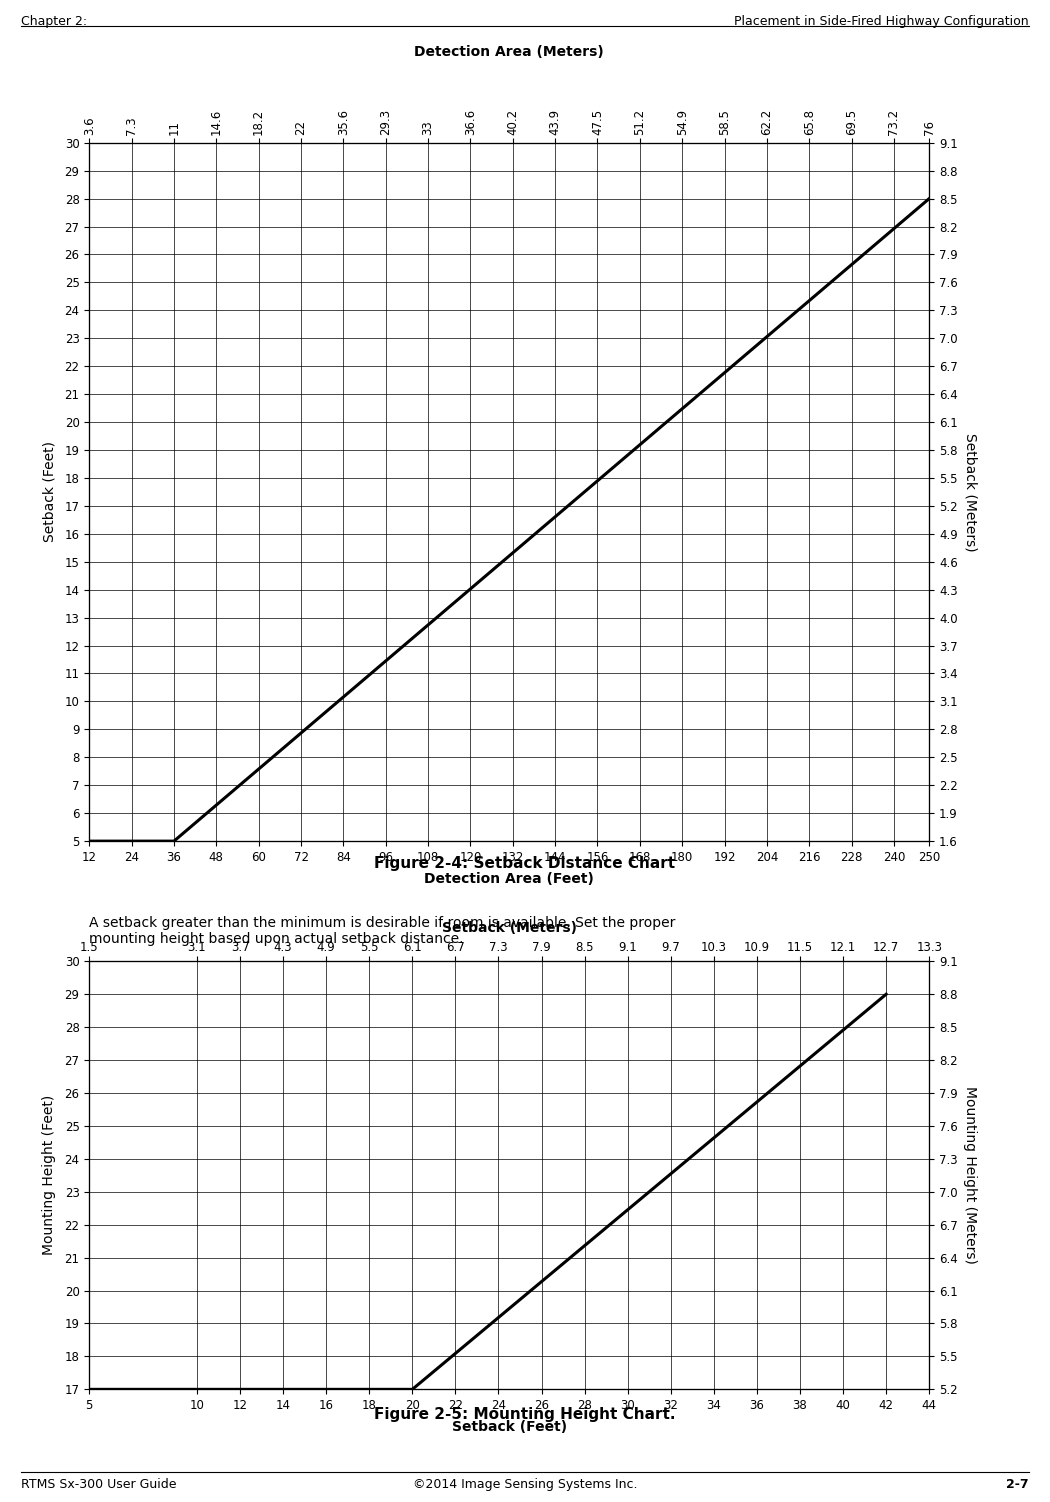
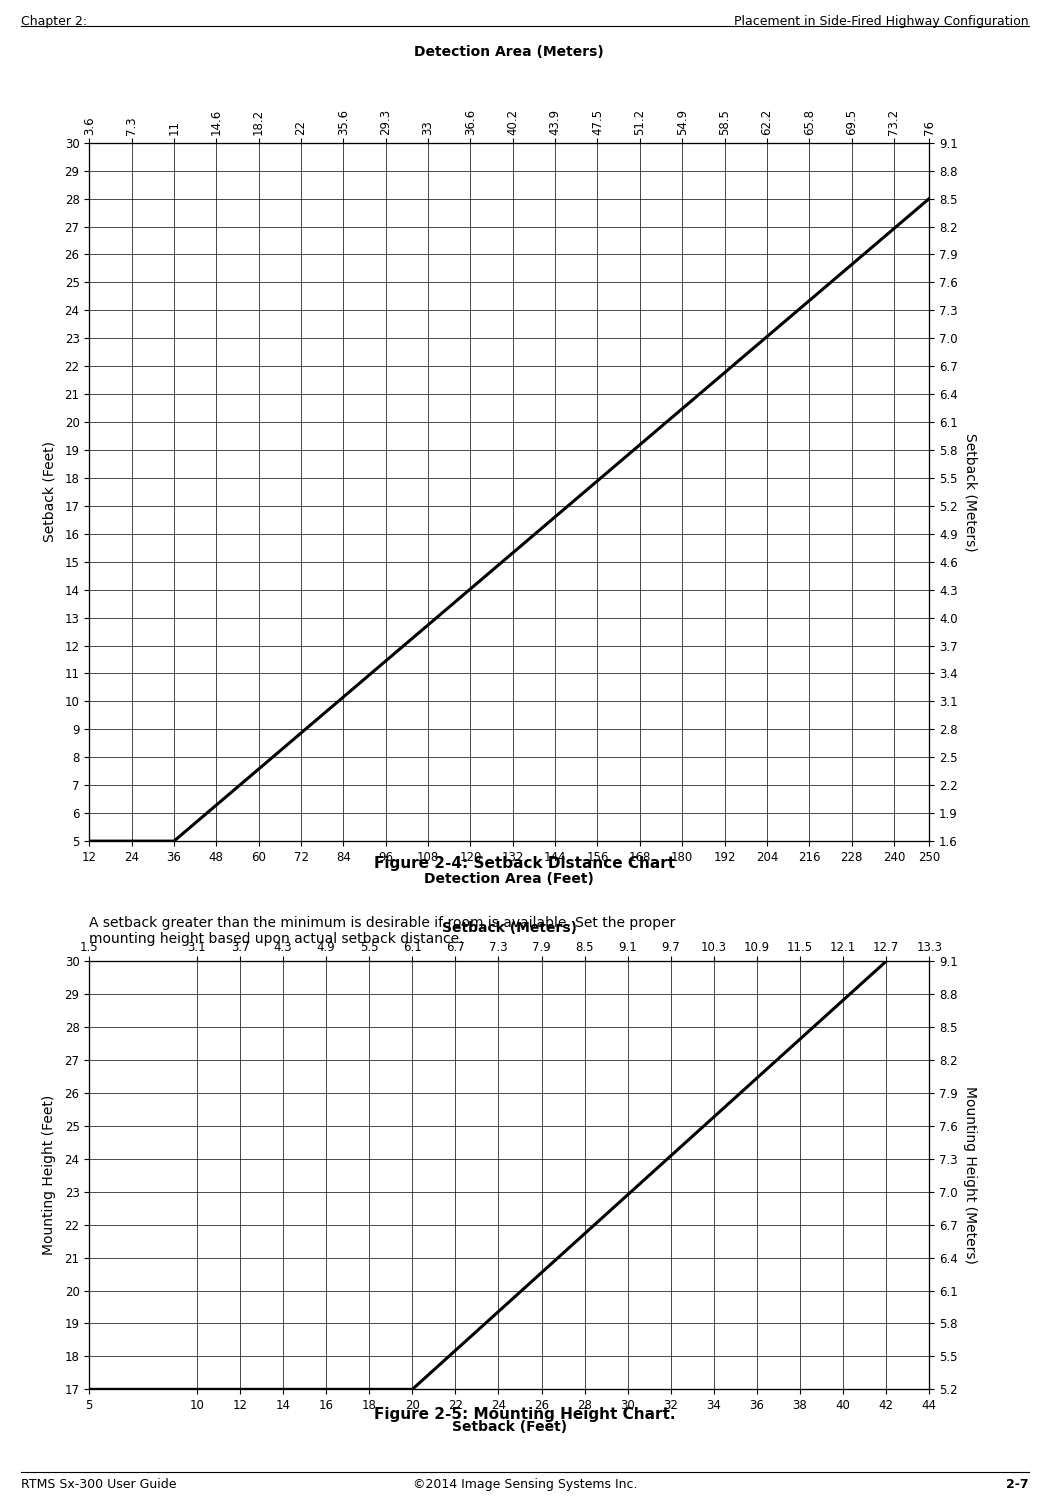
42: 29 -> 30
